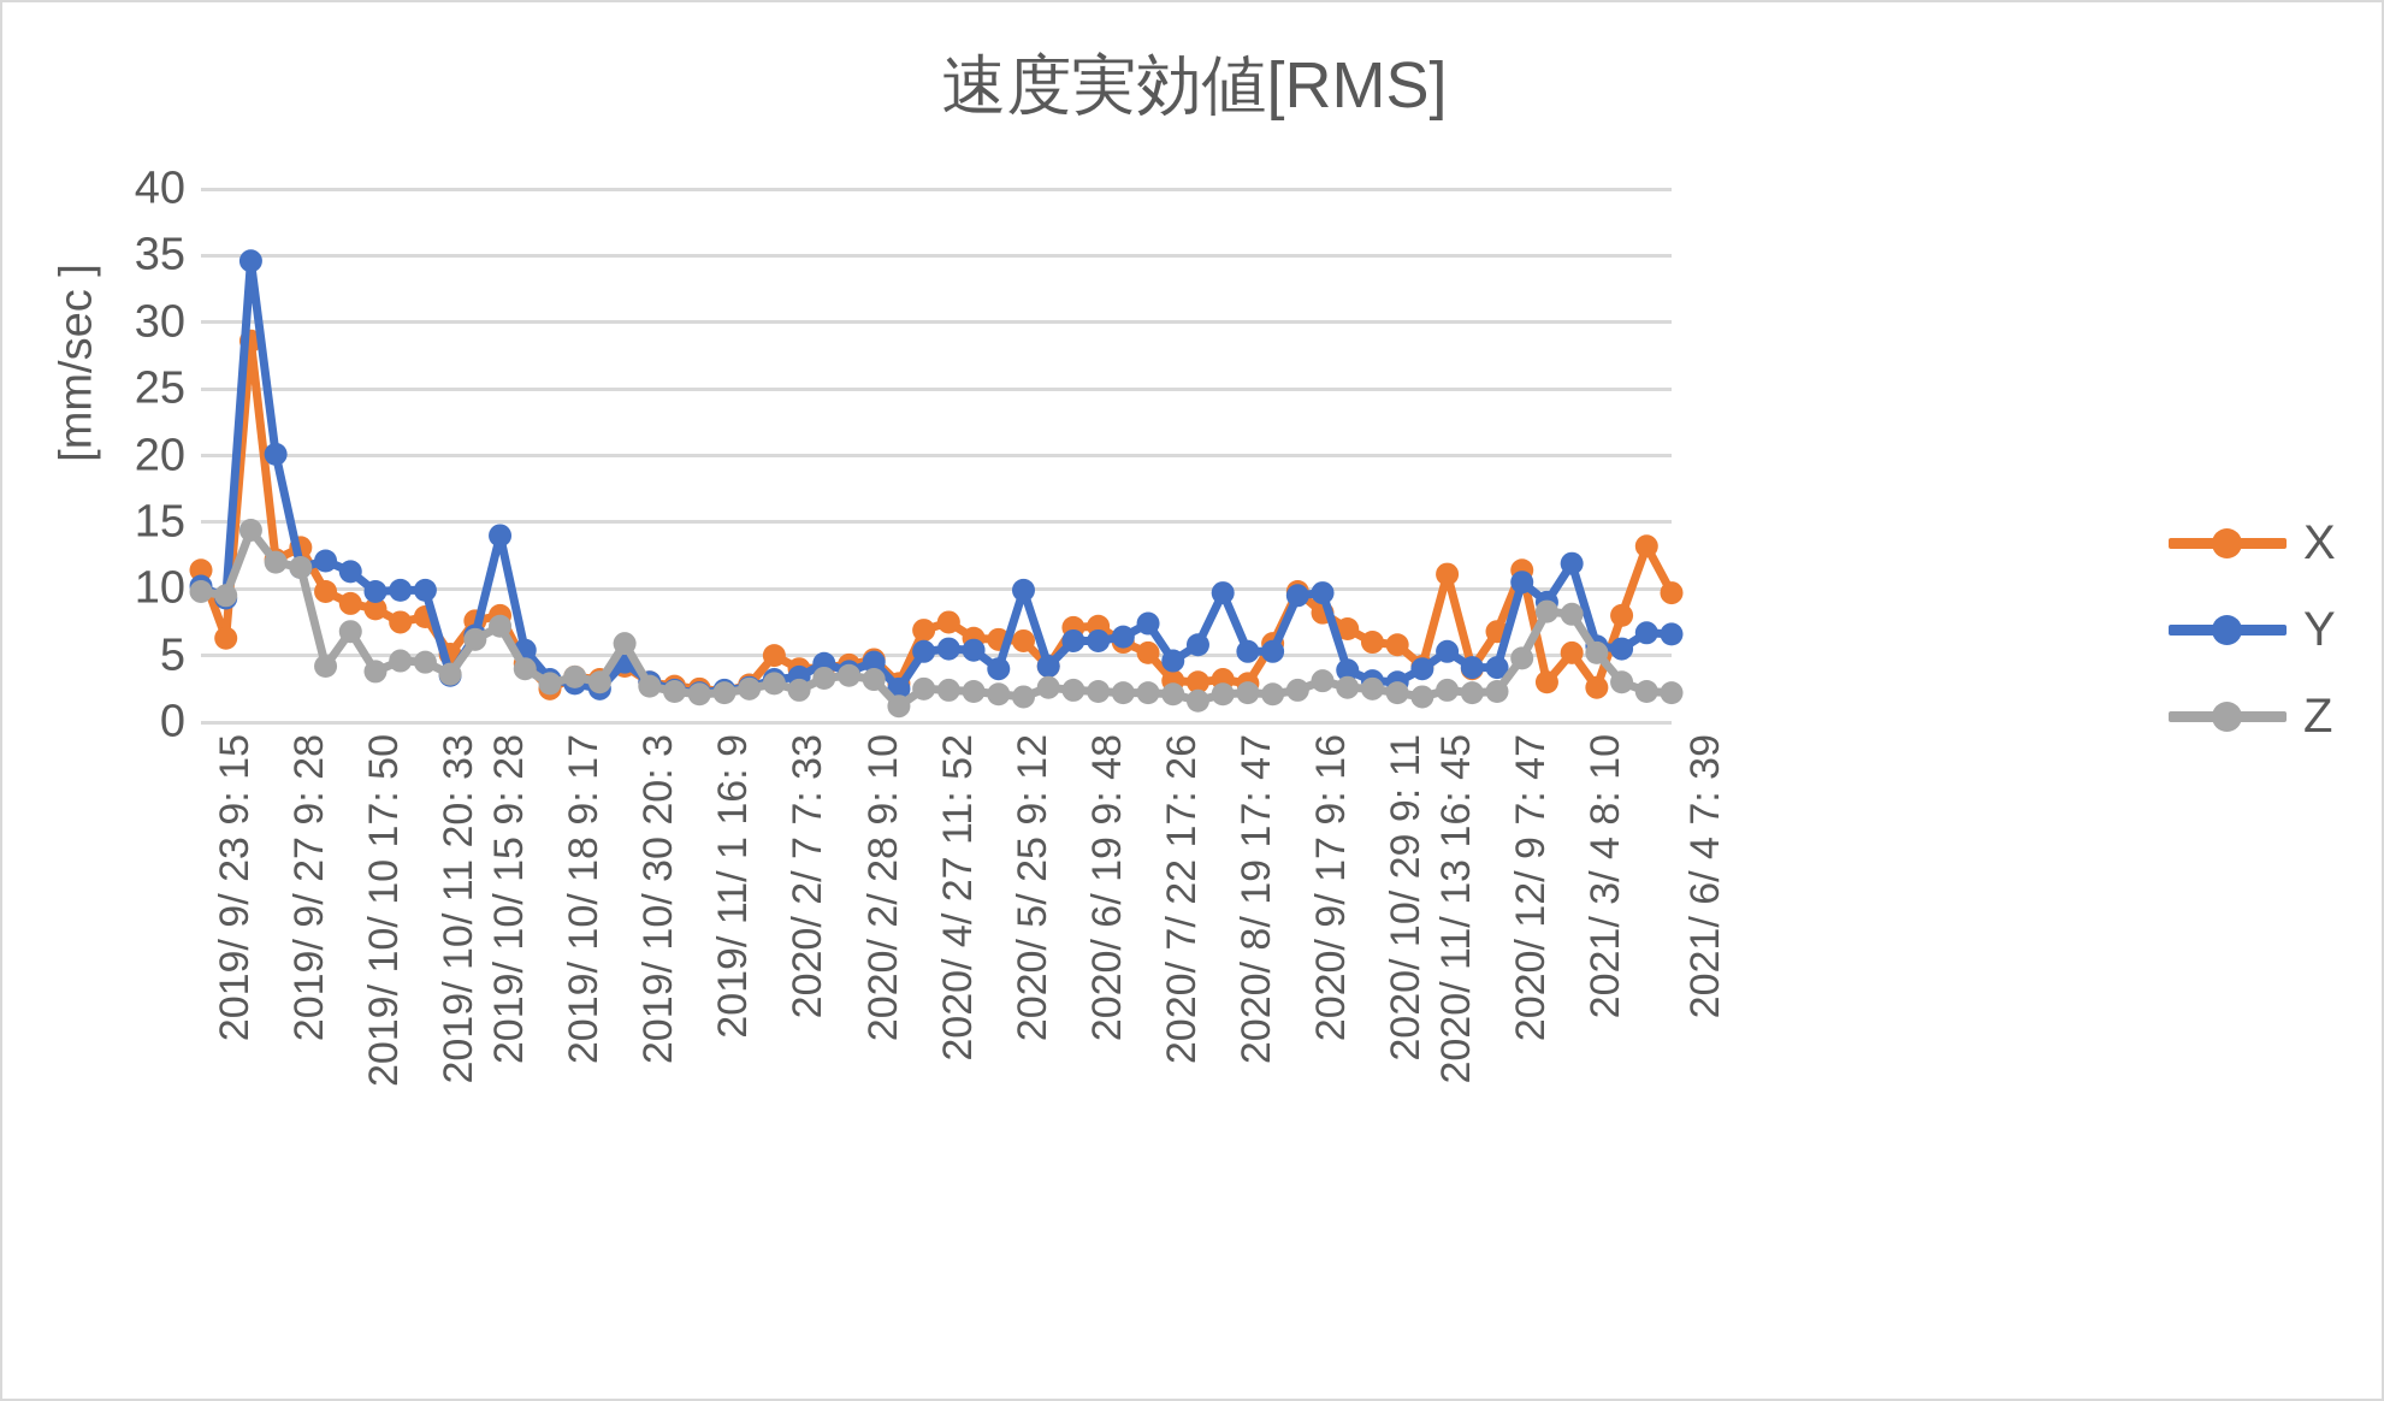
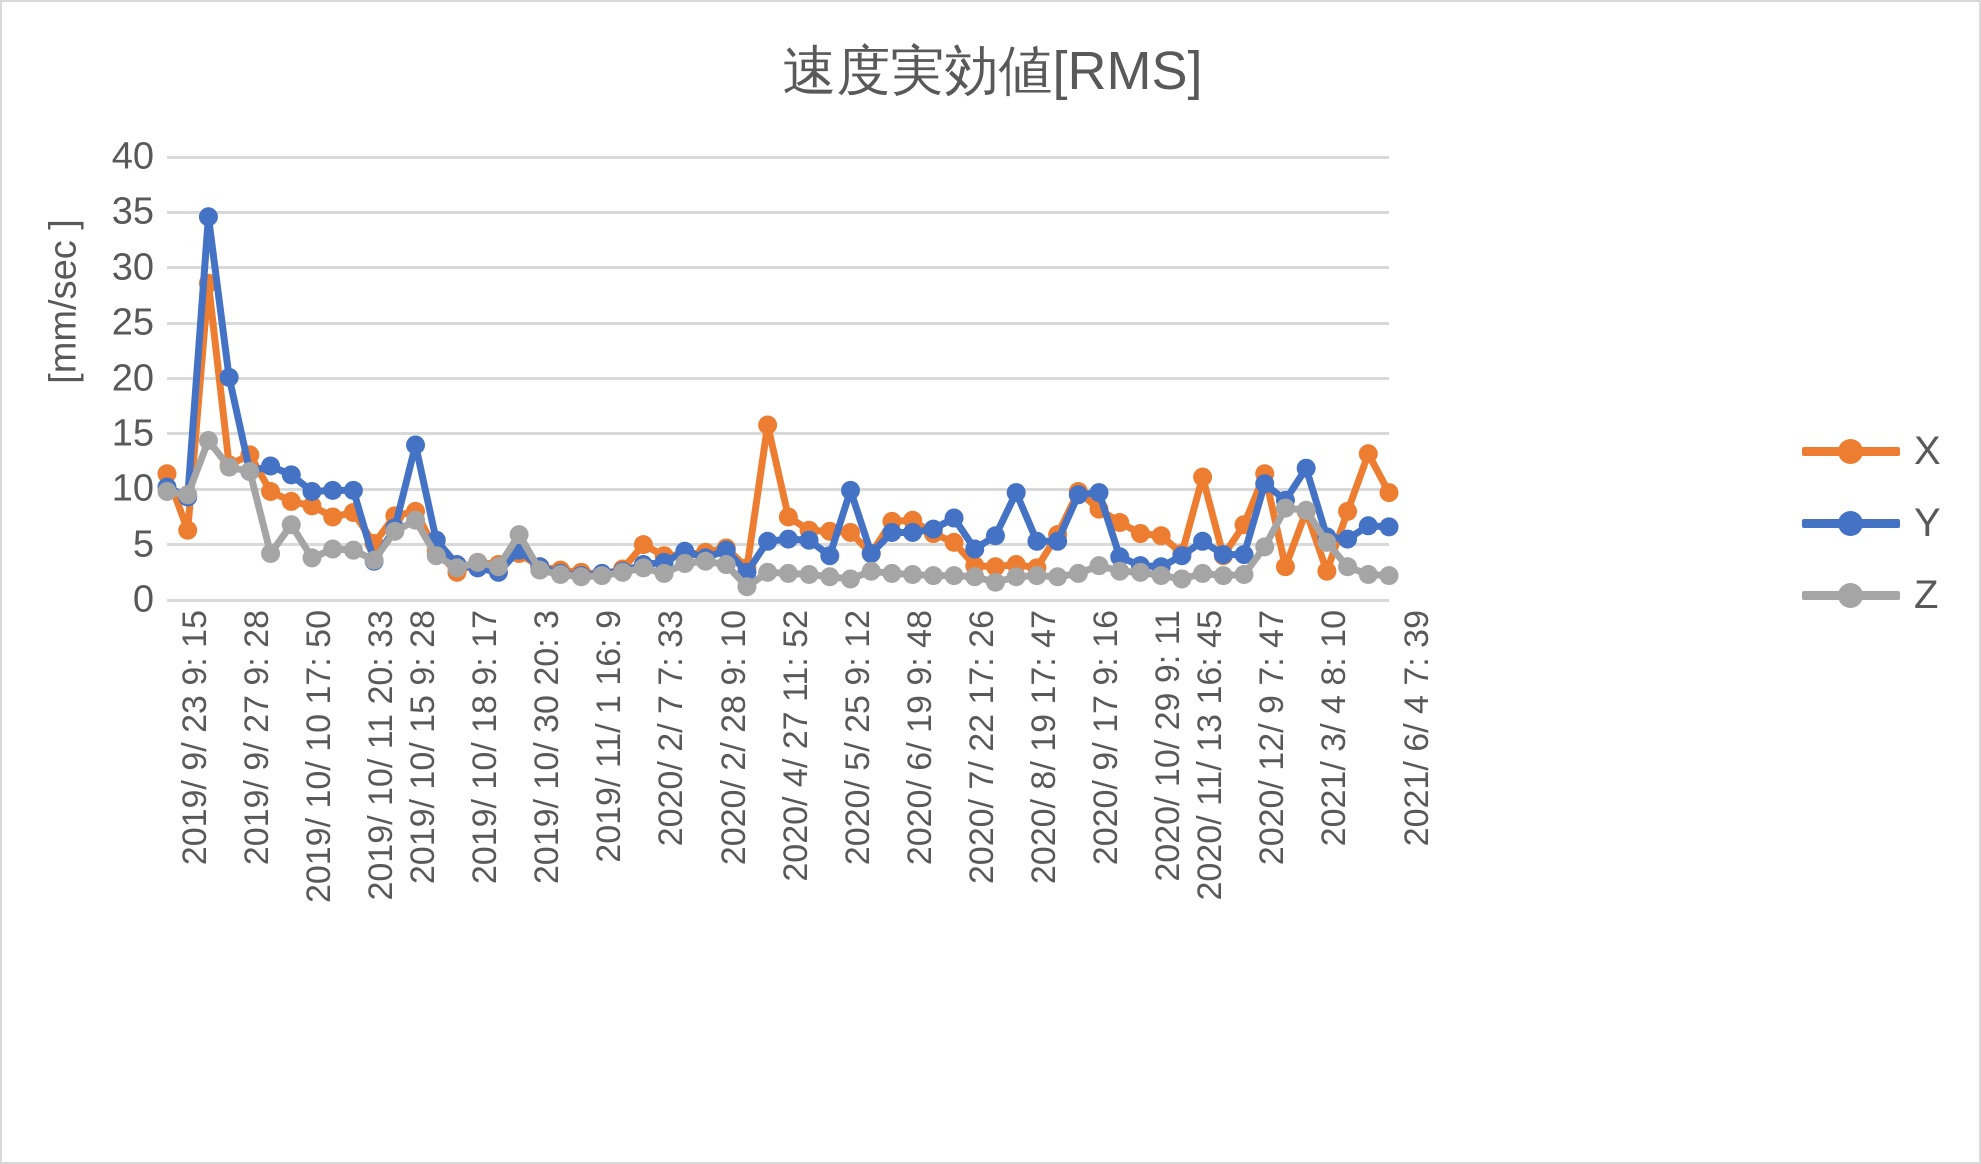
X/2020/ 4/ 27 11: 52: 6.9 -> 15.8
X/2021/ 3/ 4 8: 10: 5.2 -> 8.0
